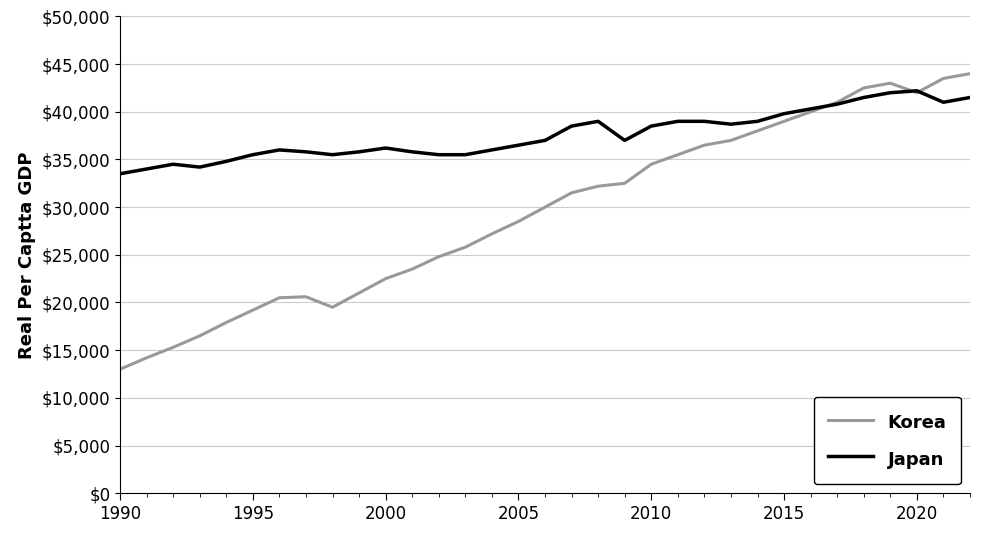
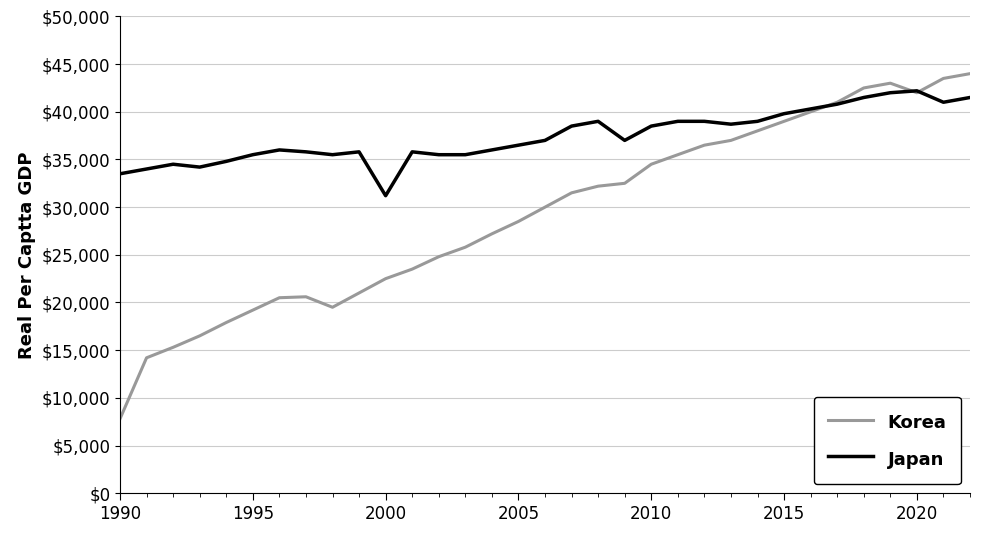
Korea/1990: $13,000 -> $7,800
Japan/2000: $36,200 -> $31,200
